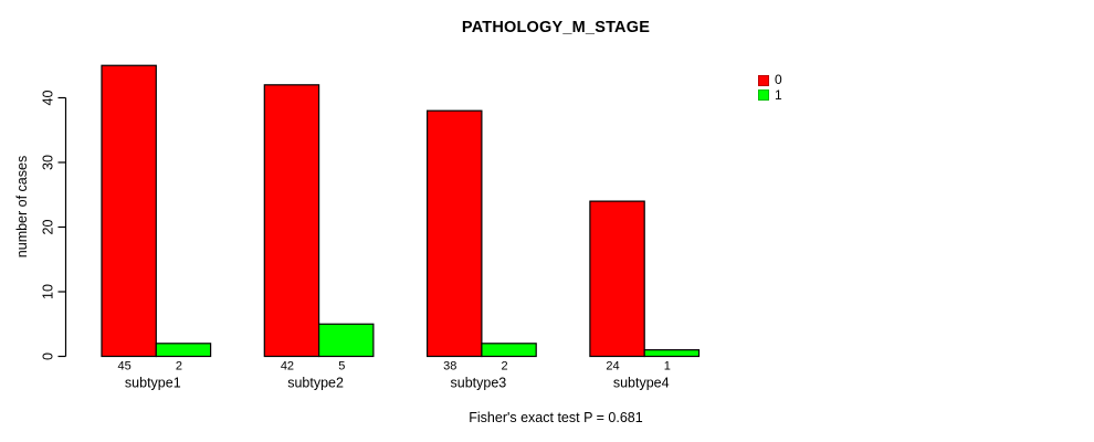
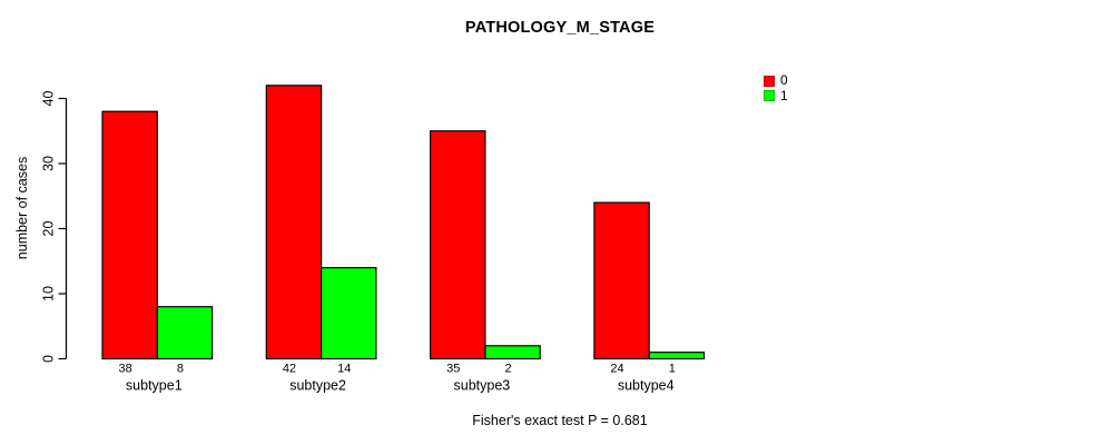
0/subtype1: 45 -> 38
1/subtype1: 2 -> 8
1/subtype2: 5 -> 14
0/subtype3: 38 -> 35
